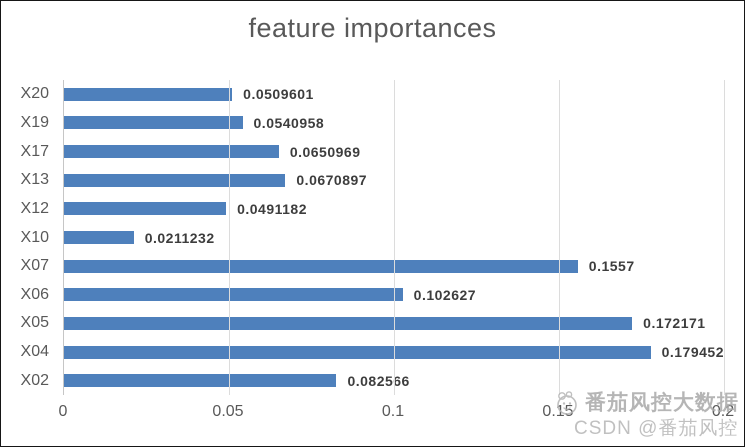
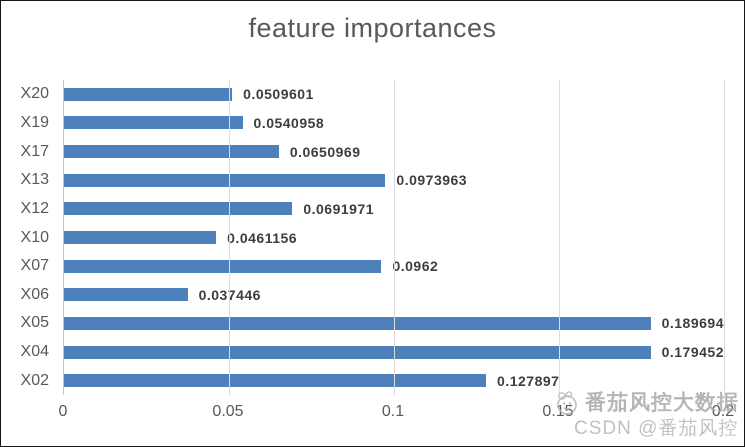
X13: 0.0670897 -> 0.0973963
X12: 0.0491182 -> 0.0691971
X10: 0.0211232 -> 0.0461156
X07: 0.1557 -> 0.0962
X06: 0.102627 -> 0.037446
X05: 0.172171 -> 0.189694
X02: 0.082566 -> 0.127897
